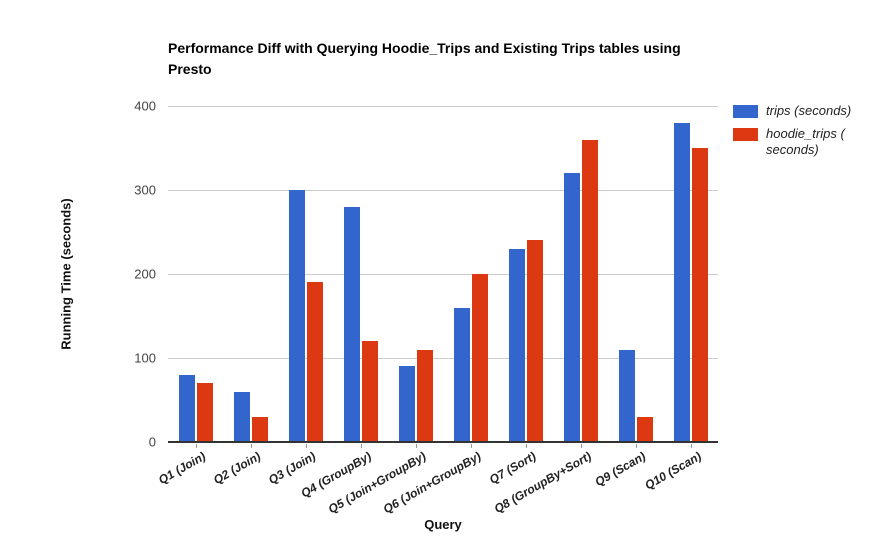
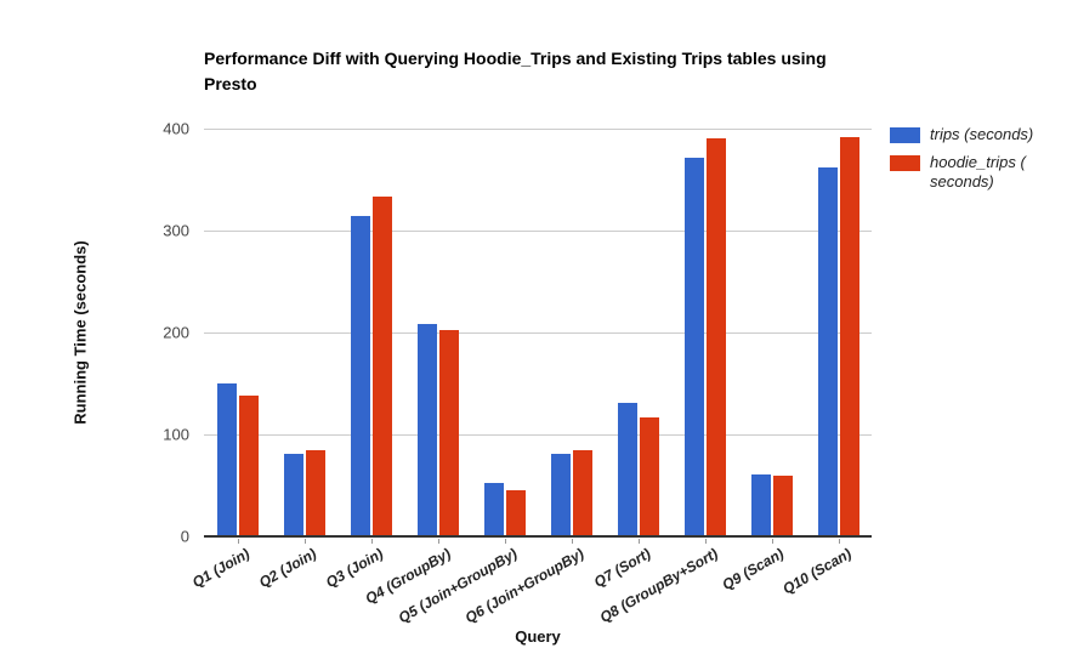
trips (seconds)/Q1 (Join): 80 -> 150
hoodie_trips (seconds)/Q1 (Join): 70 -> 140
trips (seconds)/Q2 (Join): 60 -> 80
hoodie_trips (seconds)/Q2 (Join): 30 -> 80
trips (seconds)/Q3 (Join): 300 -> 310
hoodie_trips (seconds)/Q3 (Join): 190 -> 330
trips (seconds)/Q4 (GroupBy): 280 -> 210
hoodie_trips (seconds)/Q4 (GroupBy): 120 -> 200
trips (seconds)/Q5 (Join+GroupBy): 90 -> 50
hoodie_trips (seconds)/Q5 (Join+GroupBy): 110 -> 40
trips (seconds)/Q6 (Join+GroupBy): 160 -> 80
hoodie_trips (seconds)/Q6 (Join+GroupBy): 200 -> 80
trips (seconds)/Q7 (Sort): 230 -> 130
hoodie_trips (seconds)/Q7 (Sort): 240 -> 120
trips (seconds)/Q8 (GroupBy+Sort): 320 -> 370
hoodie_trips (seconds)/Q8 (GroupBy+Sort): 360 -> 390
trips (seconds)/Q9 (Scan): 110 -> 60
hoodie_trips (seconds)/Q9 (Scan): 30 -> 60
trips (seconds)/Q10 (Scan): 380 -> 360
hoodie_trips (seconds)/Q10 (Scan): 350 -> 390
